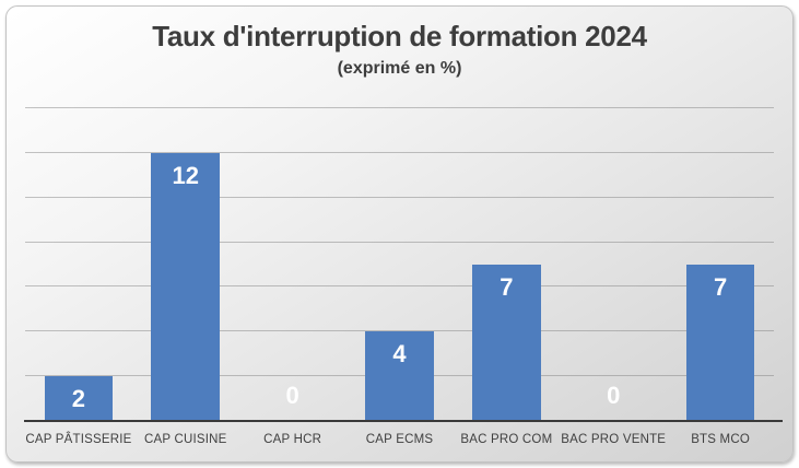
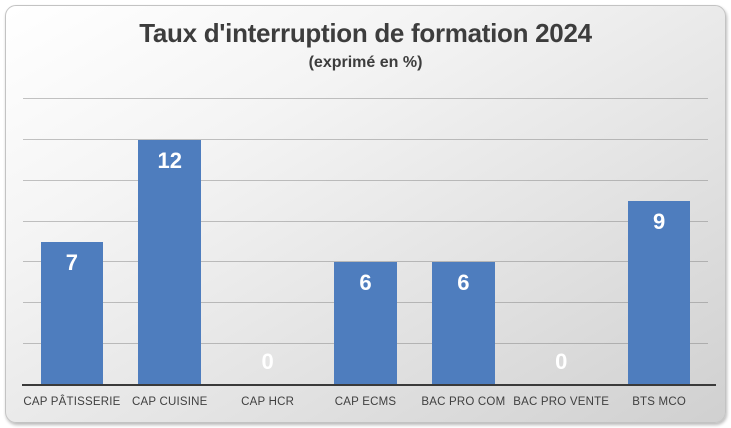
CAP PÂTISSERIE: 2 -> 7
CAP ECMS: 4 -> 6
BAC PRO COM: 7 -> 6
BTS MCO: 7 -> 9
